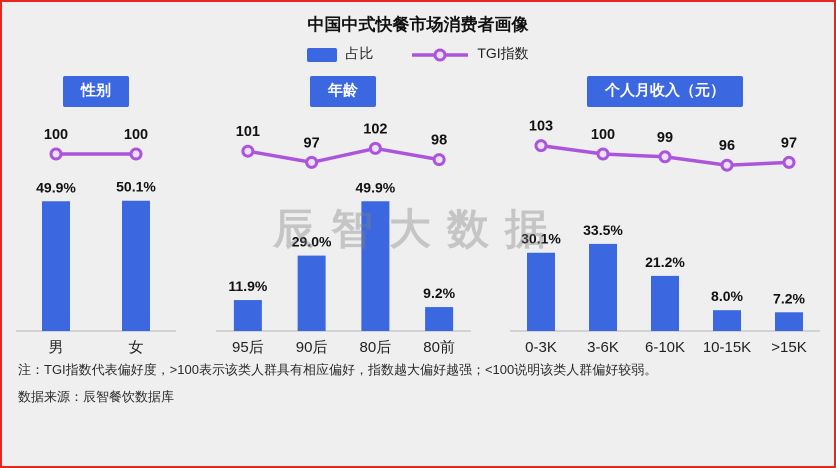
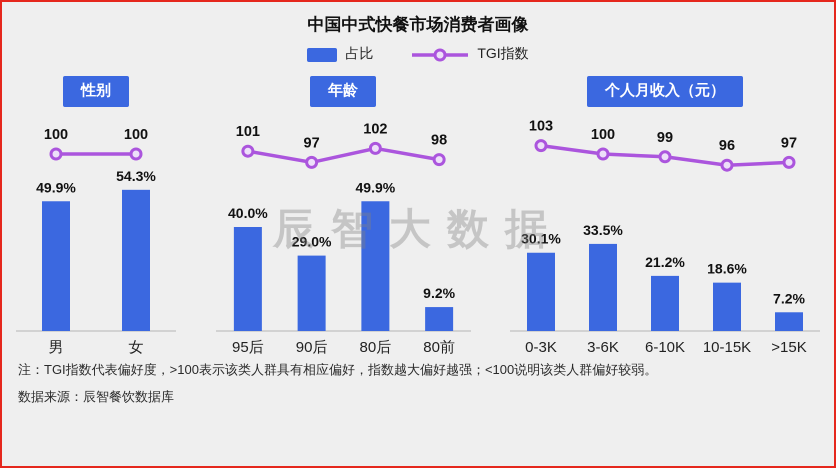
性别/占比/女: 50.1% -> 54.3%
年龄/占比/95后: 11.9% -> 40.0%
个人月收入（元）/占比/10-15K: 8.0% -> 18.6%
